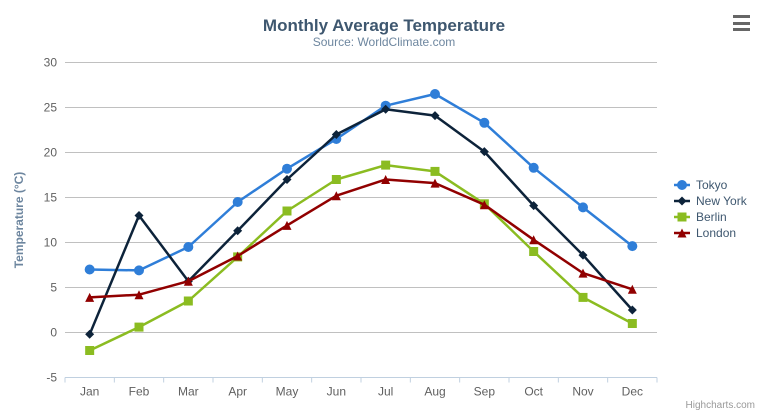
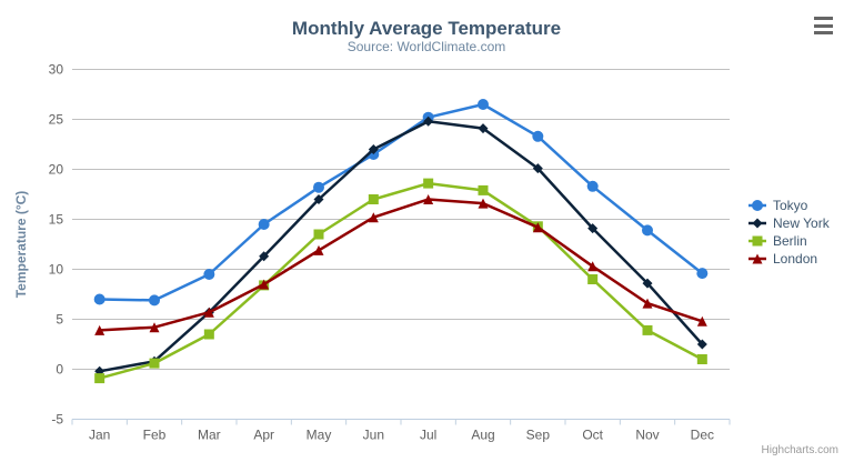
Berlin/Jan: -2 -> -1
New York/Feb: 13 -> 1
